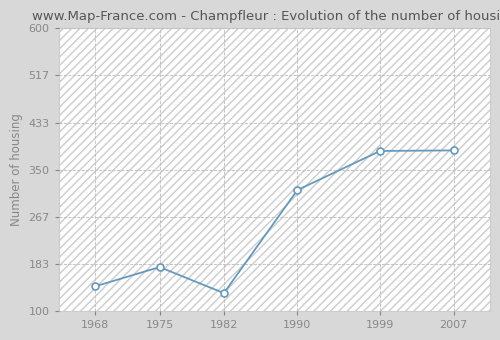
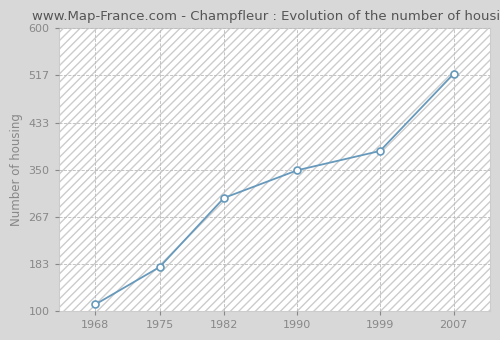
1968: 144 -> 112
1982: 132 -> 300
1990: 314 -> 349
2007: 384 -> 519
